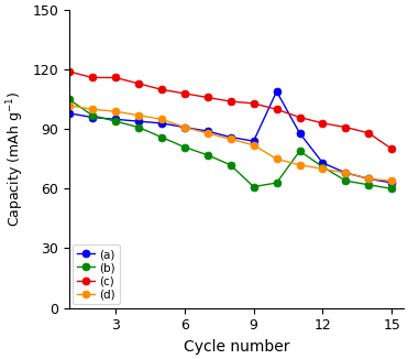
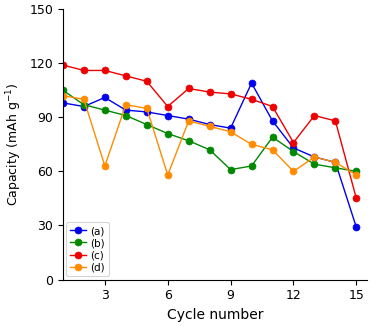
(a)/3: 95 -> 101
(d)/3: 99 -> 63
(c)/6: 108 -> 96
(d)/6: 91 -> 58
(c)/12: 93 -> 76
(d)/12: 70 -> 60
(a)/15: 63 -> 29
(c)/15: 80 -> 45
(d)/15: 64 -> 58
